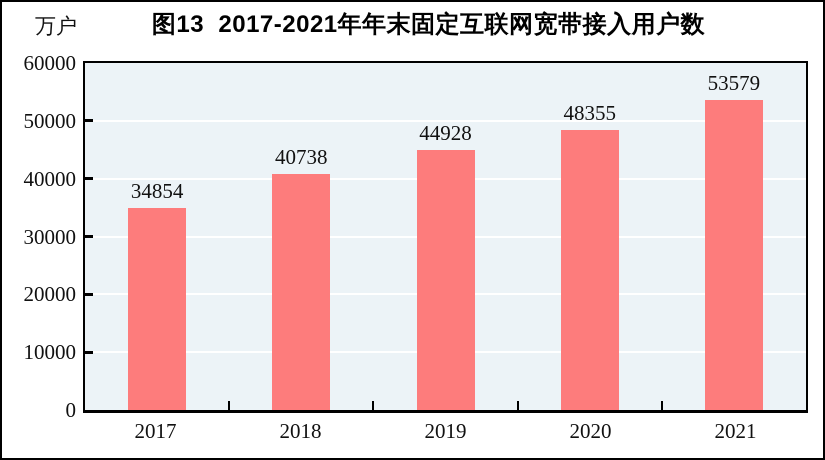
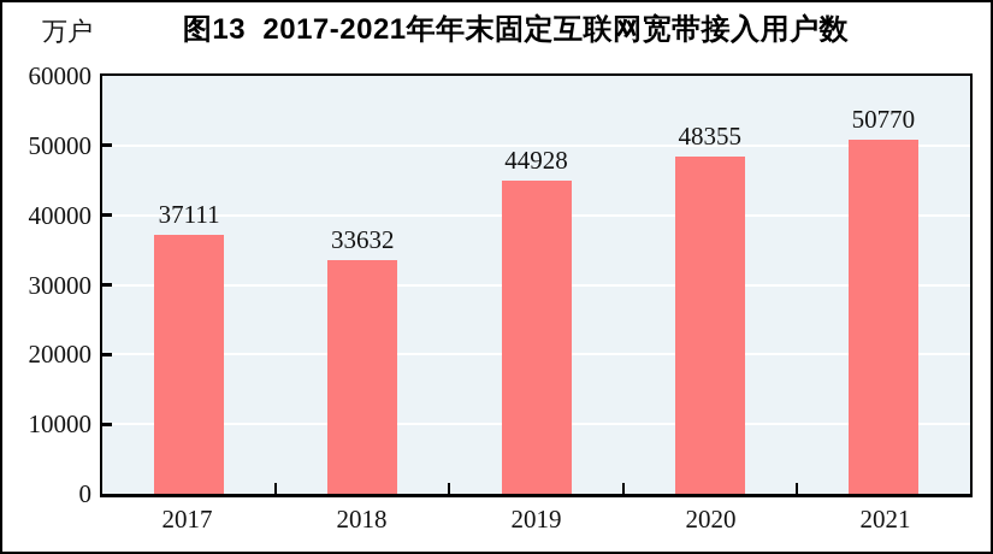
2017: 34854 -> 37111
2018: 40738 -> 33632
2021: 53579 -> 50770
